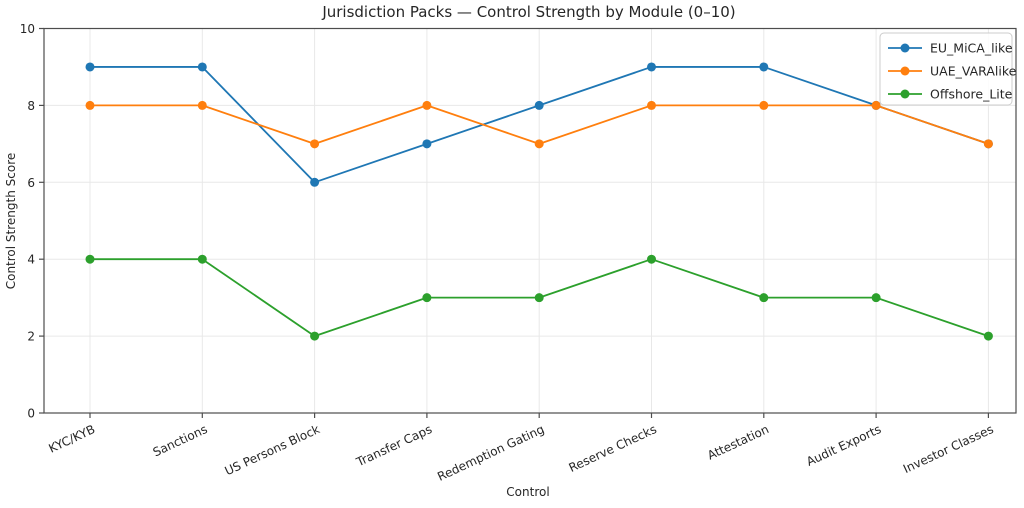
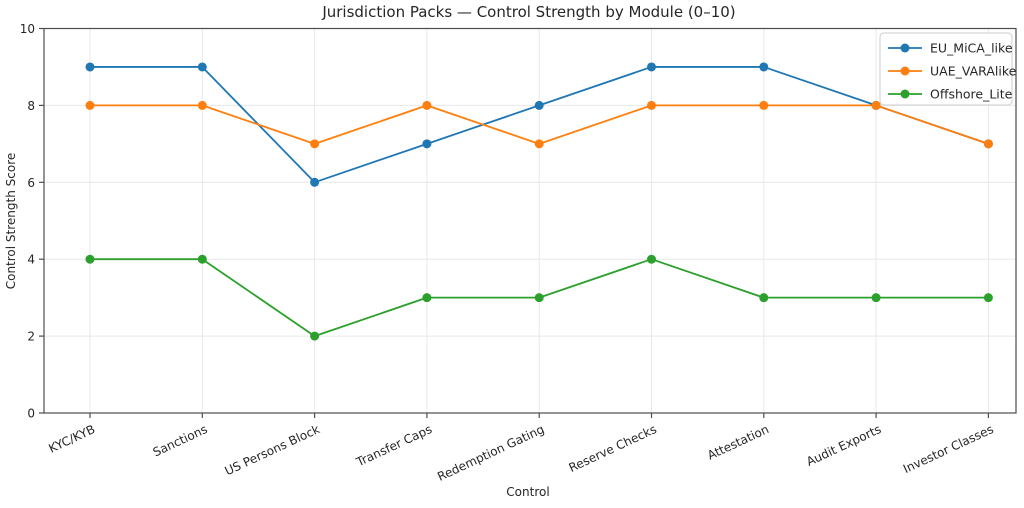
Offshore_Lite/Investor Classes: 2 -> 3
